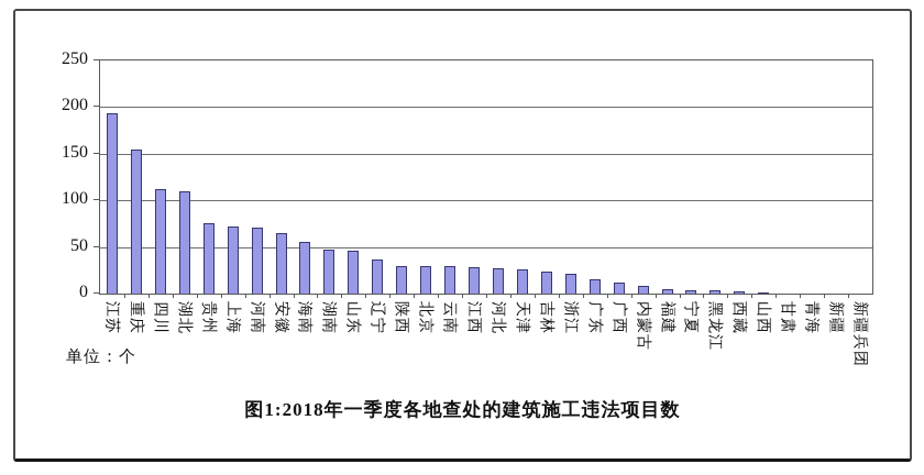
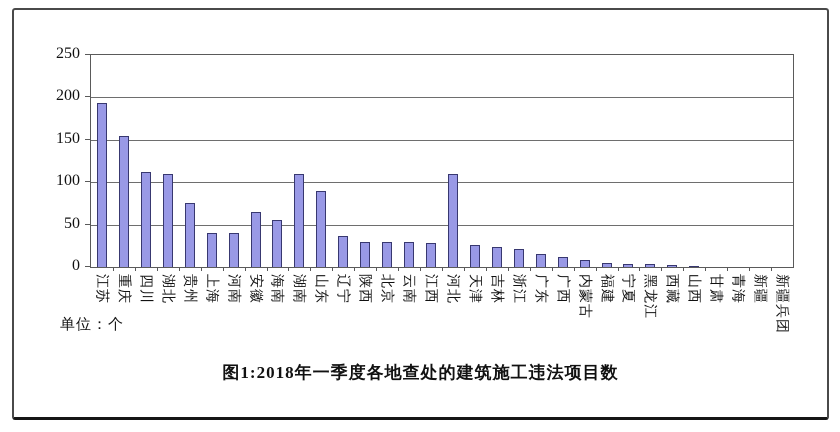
上海: 70 -> 40
河南: 70 -> 40
湖南: 50 -> 110
山东: 50 -> 90
河北: 30 -> 110
